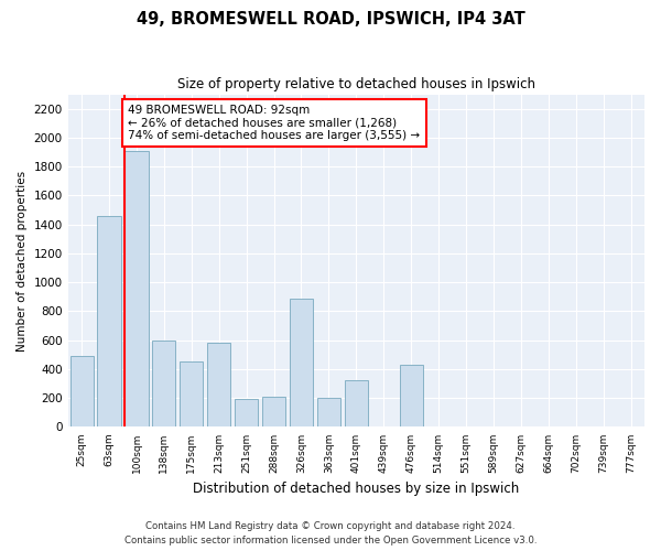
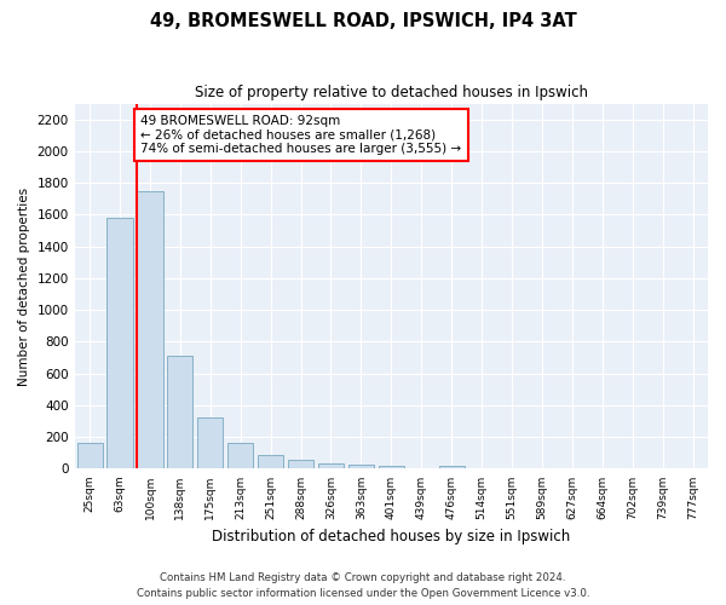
25sqm: 490 -> 160
63sqm: 1460 -> 1580
100sqm: 1910 -> 1750
138sqm: 600 -> 710
175sqm: 450 -> 320
213sqm: 580 -> 160
251sqm: 190 -> 90
288sqm: 210 -> 60
326sqm: 890 -> 40
363sqm: 200 -> 20
401sqm: 320 -> 20
476sqm: 430 -> 20
